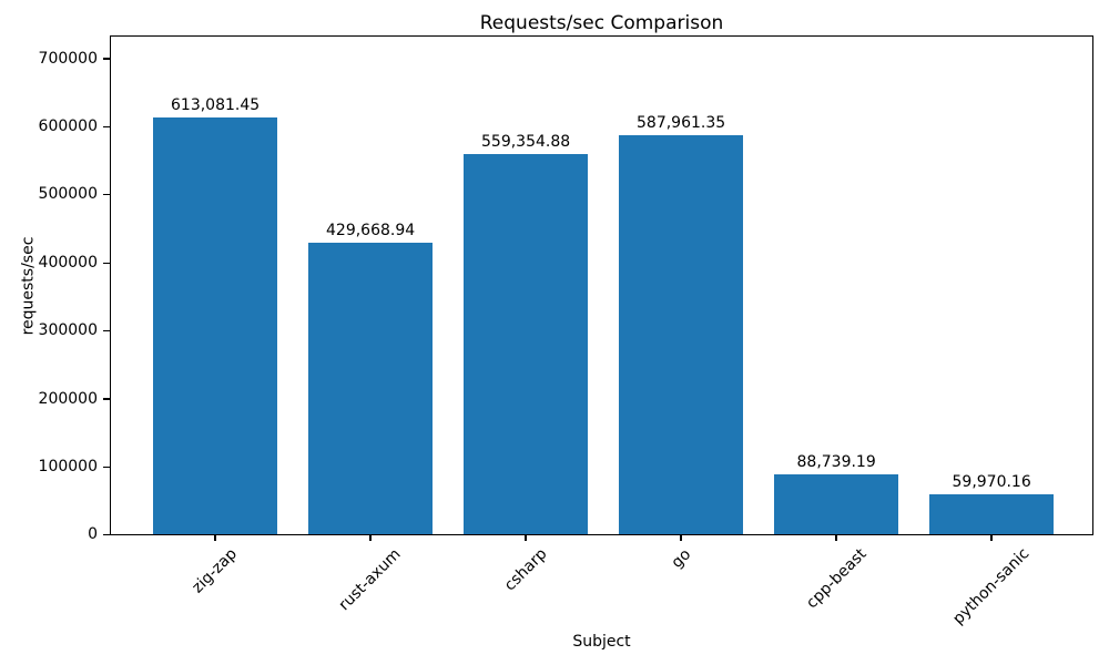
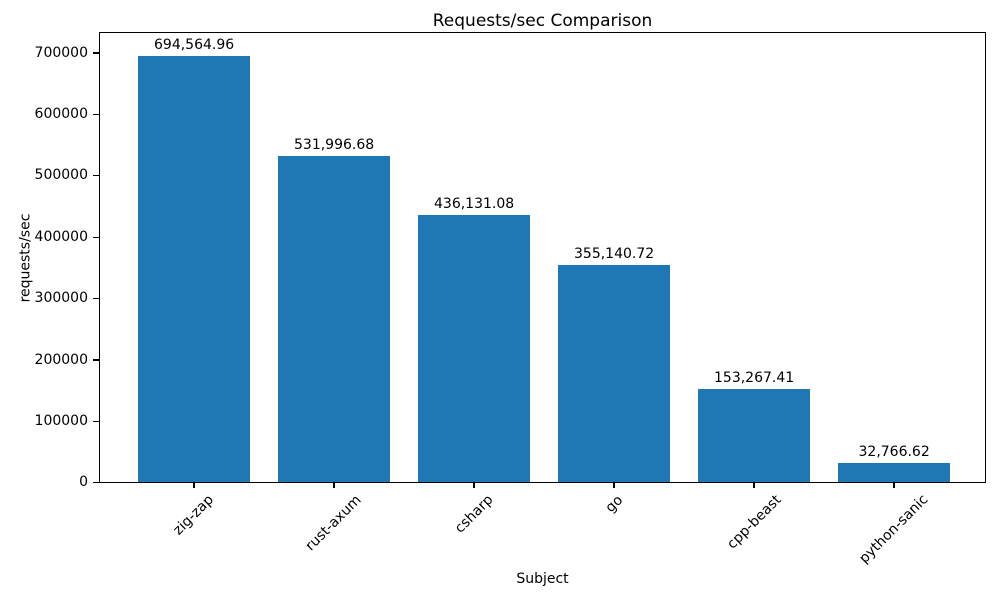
zig-zap: 613,081.45 -> 694,564.96
rust-axum: 429,668.94 -> 531,996.68
csharp: 559,354.88 -> 436,131.08
go: 587,961.35 -> 355,140.72
cpp-beast: 88,739.19 -> 153,267.41
python-sanic: 59,970.16 -> 32,766.62
